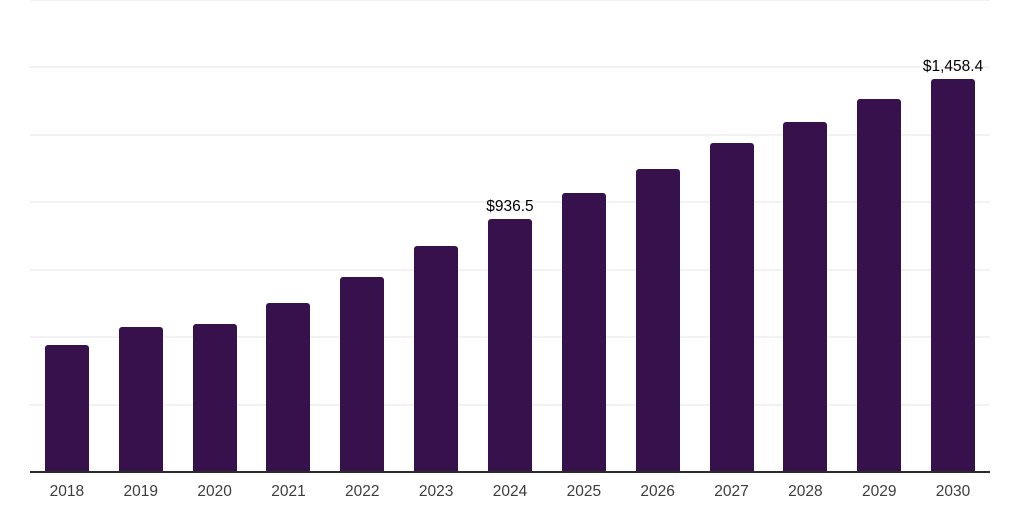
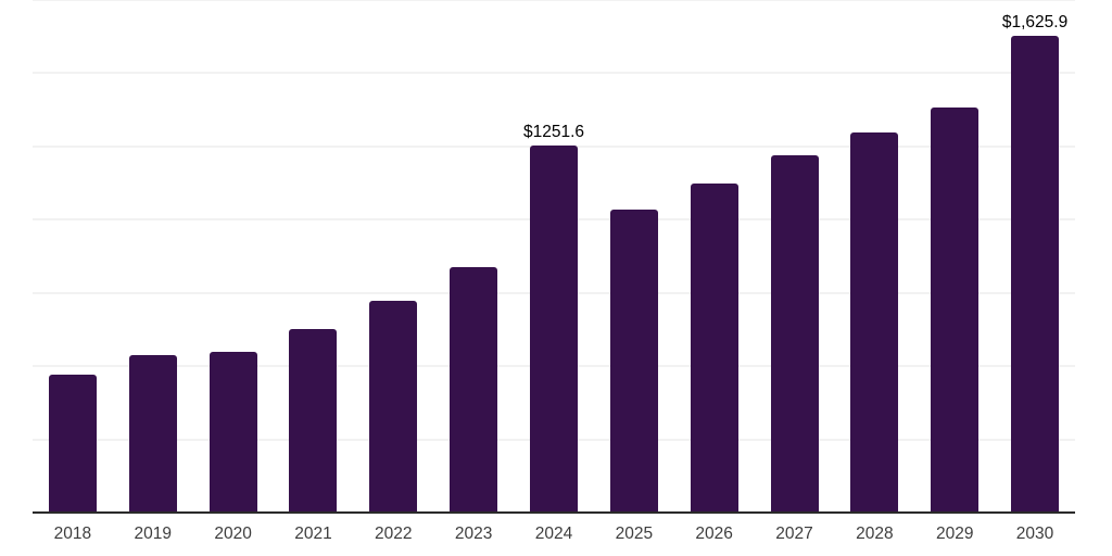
2024: $936.5 -> $1251.6
2030: $1,458.4 -> $1,625.9
